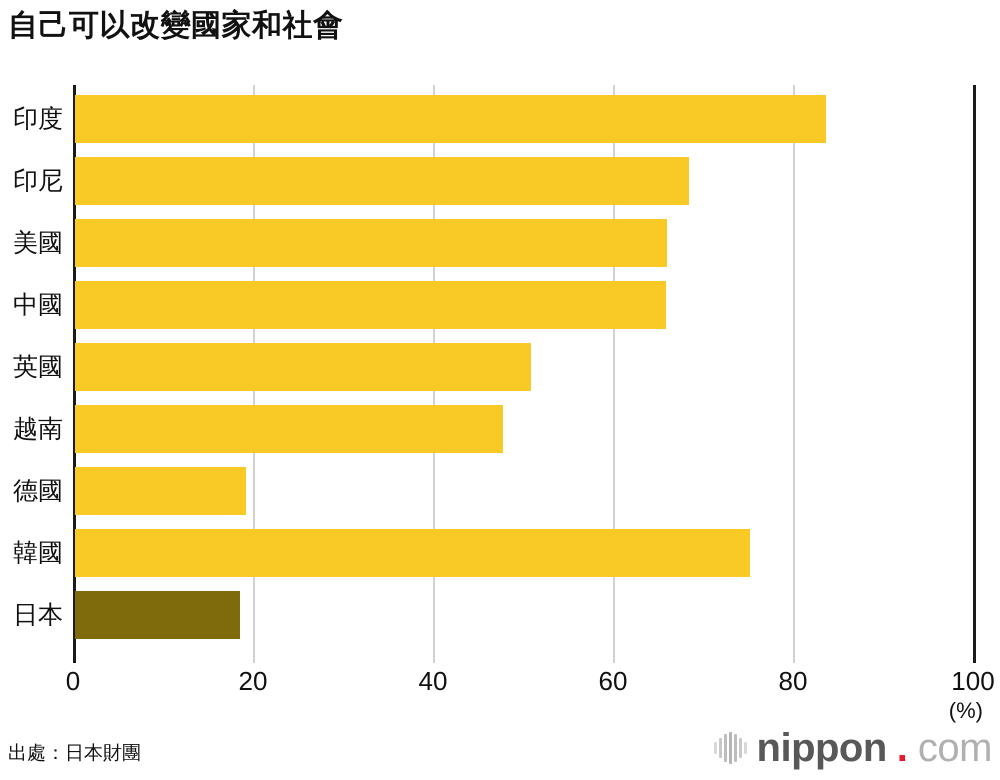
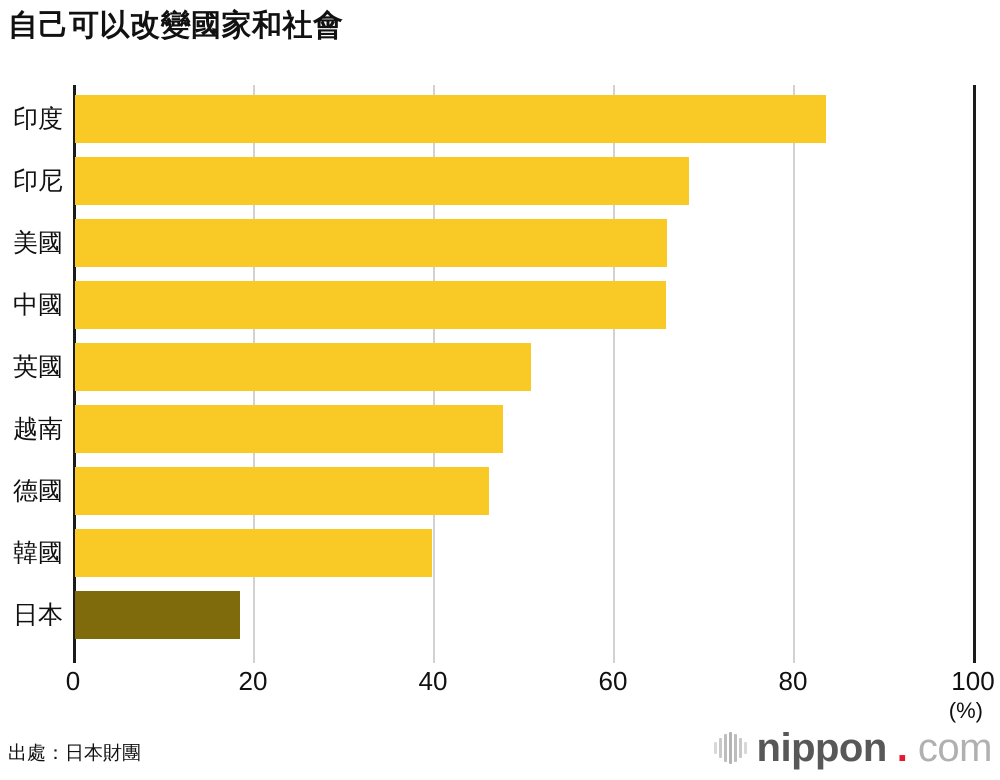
德國: 19 -> 46
韓國: 75 -> 40
